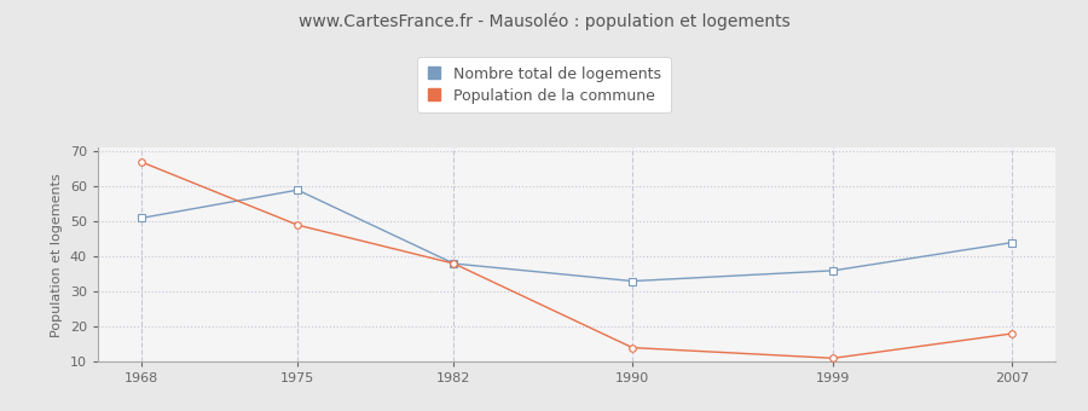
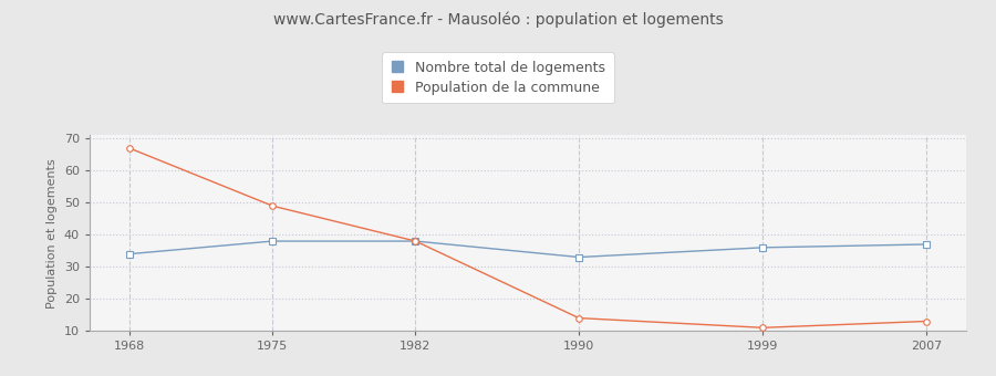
Nombre total de logements/1968: 51 -> 34
Nombre total de logements/1975: 59 -> 38
Nombre total de logements/2007: 44 -> 37
Population de la commune/2007: 18 -> 13
